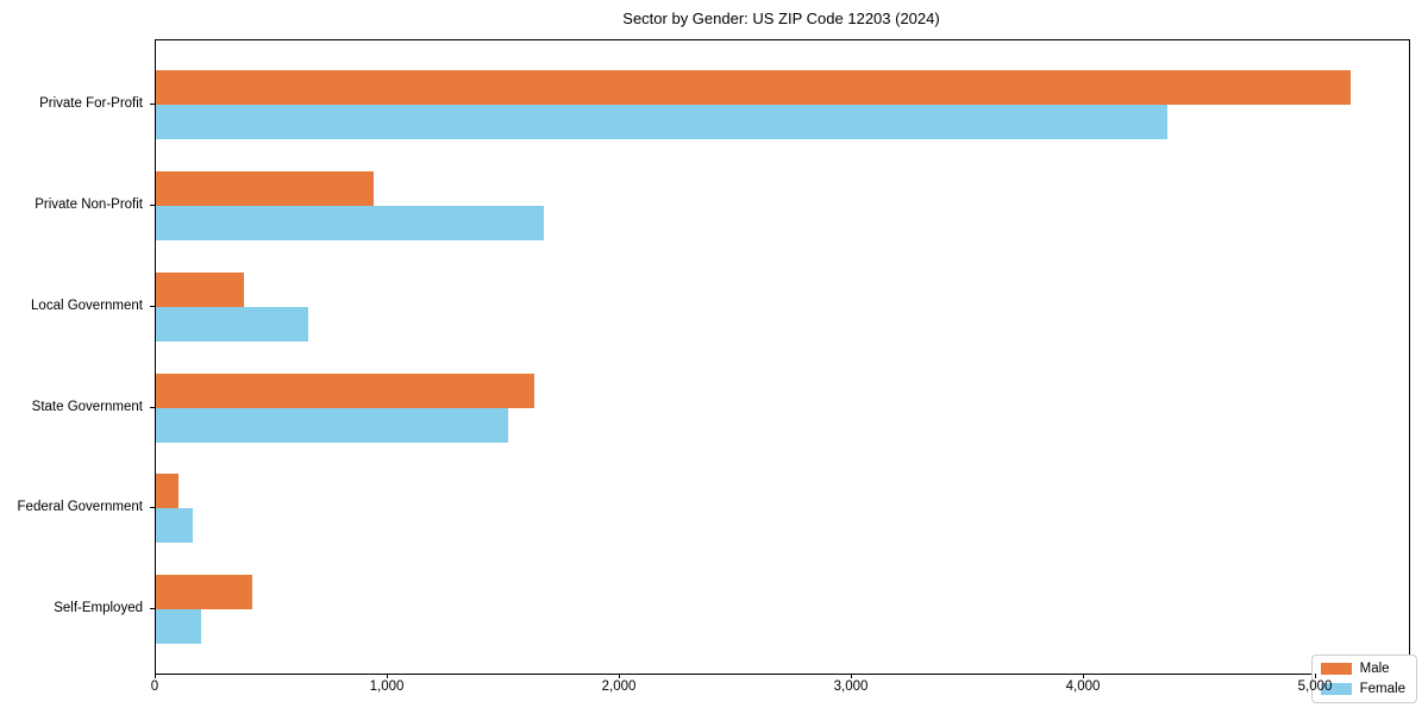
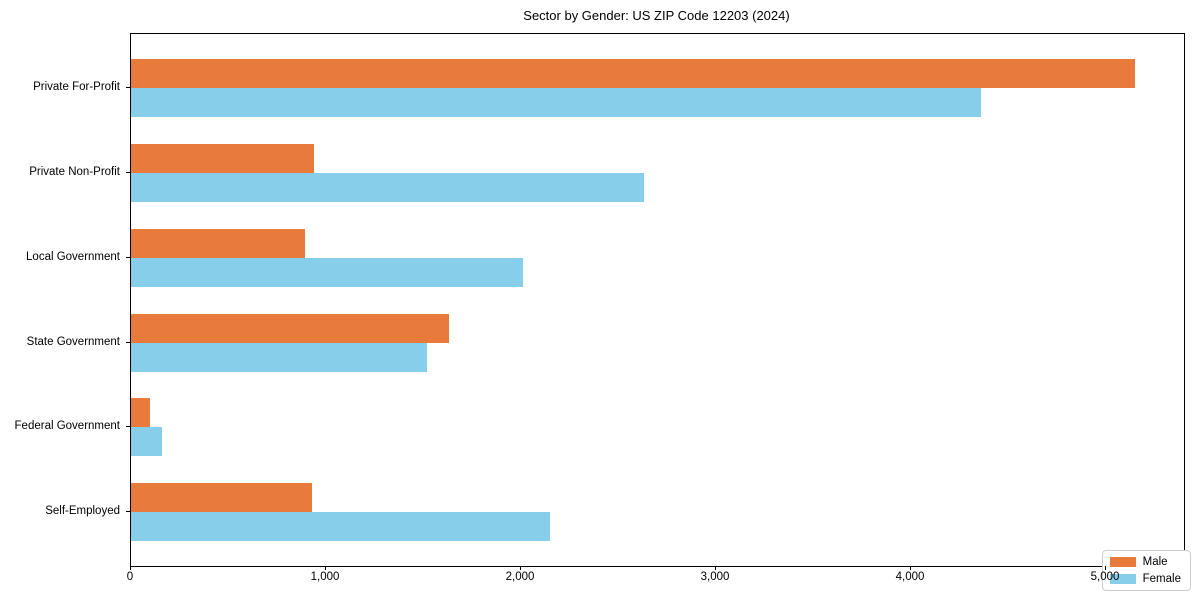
Female/Private Non-Profit: 1670 -> 2630
Male/Local Government: 380 -> 890
Female/Local Government: 660 -> 2010
Male/Self-Employed: 420 -> 930
Female/Self-Employed: 200 -> 2150
